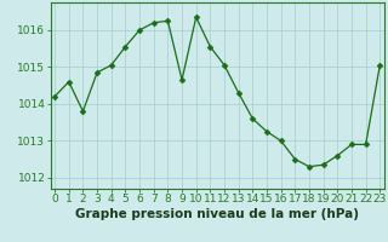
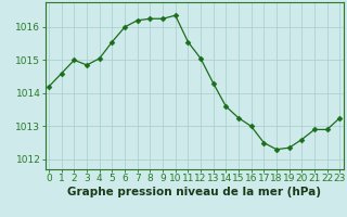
2: 1013.80 -> 1015.00
9: 1014.65 -> 1016.25
23: 1015.05 -> 1013.25
